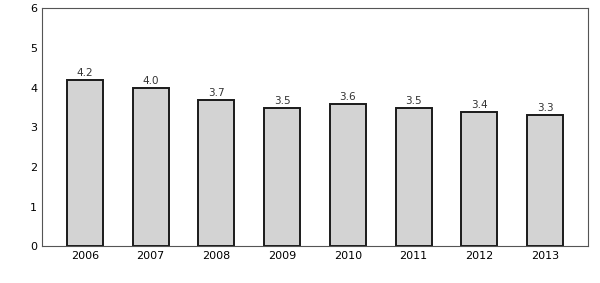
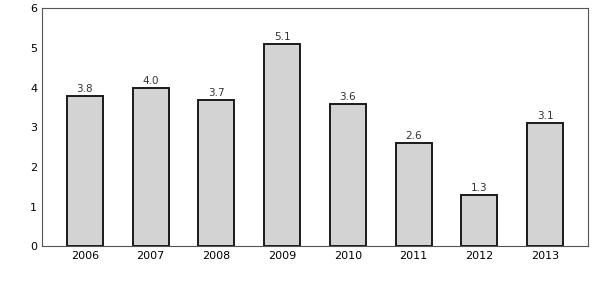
2006: 4.2 -> 3.8
2009: 3.5 -> 5.1
2011: 3.5 -> 2.6
2012: 3.4 -> 1.3
2013: 3.3 -> 3.1
